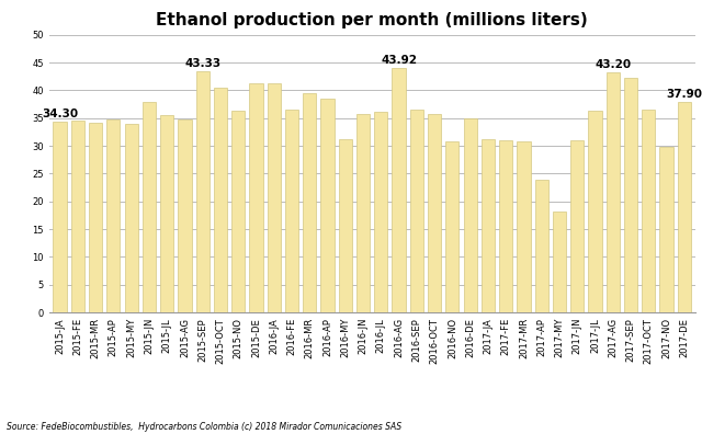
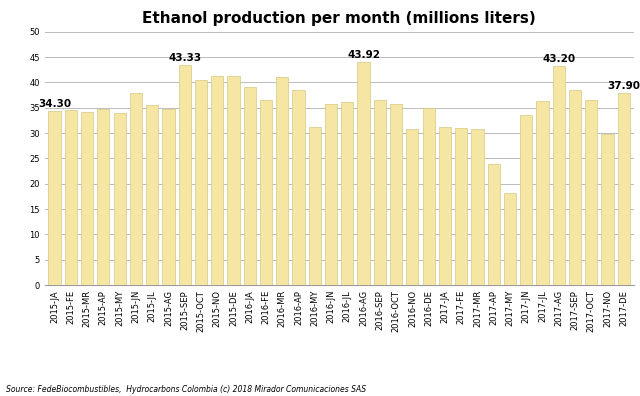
2015-NO: 36.4 -> 41.2
2016-JA: 41.2 -> 39.0
2016-MR: 39.4 -> 41.0
2017-JN: 31.0 -> 33.5
2017-SEP: 42.2 -> 38.5
